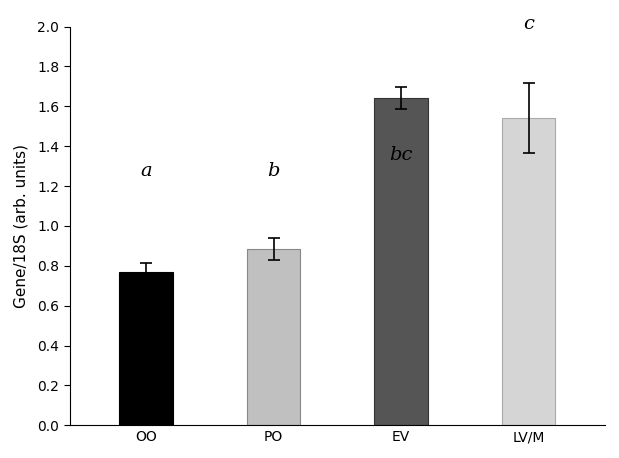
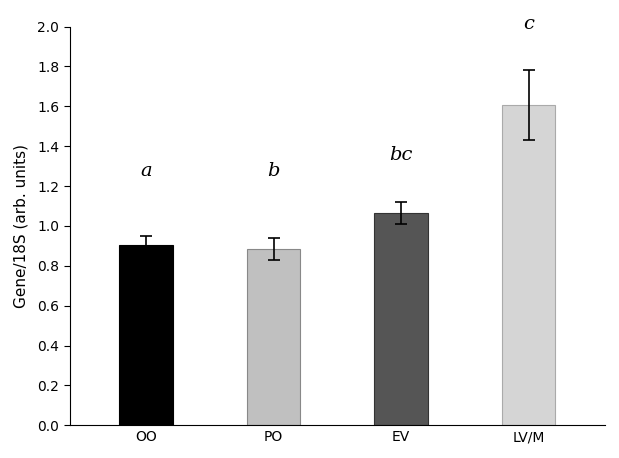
OO: 0.77 -> 0.91
EV: 1.64 -> 1.06
LV/M: 1.54 -> 1.60
